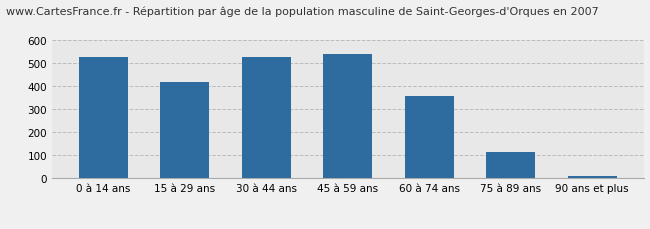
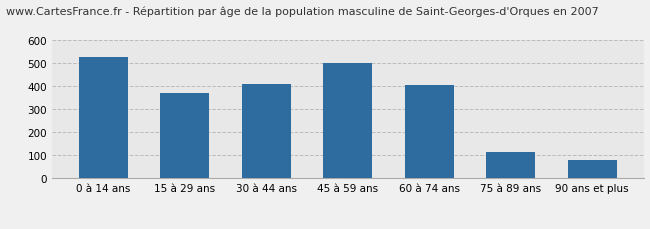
15 à 29 ans: 418 -> 370
30 à 44 ans: 528 -> 410
45 à 59 ans: 540 -> 500
60 à 74 ans: 357 -> 405
90 ans et plus: 10 -> 80
